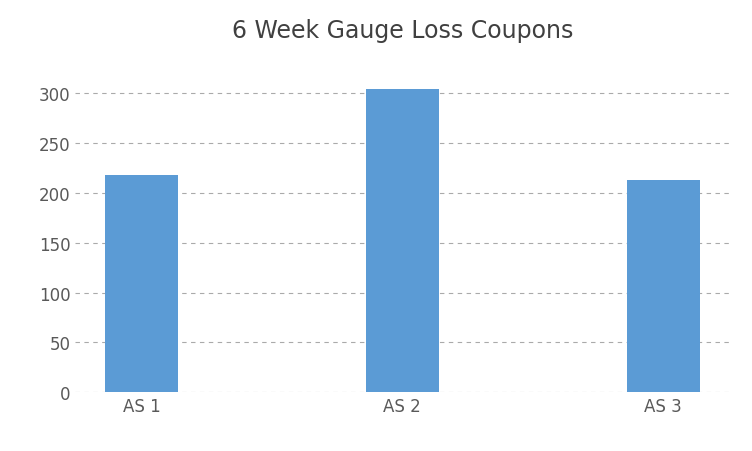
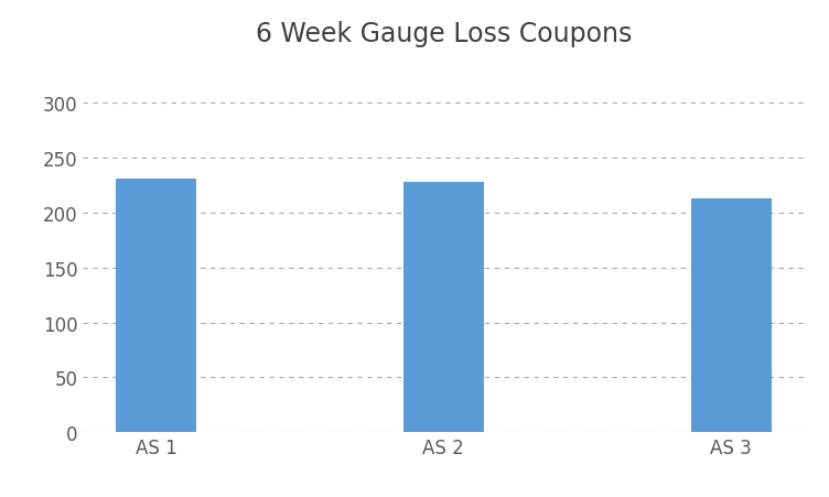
AS 1: 218 -> 231
AS 2: 304 -> 228
